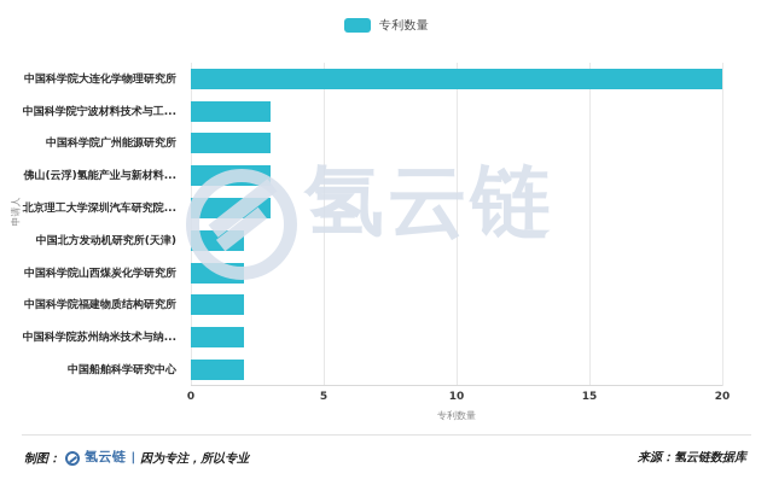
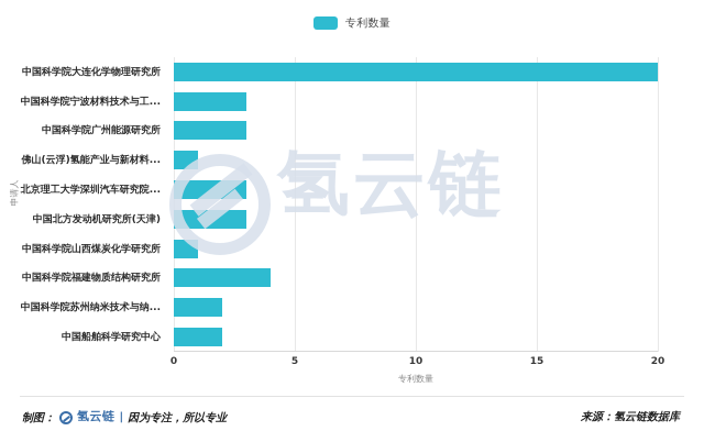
佛山(云浮)氢能产业与新材料...: 3 -> 1
中国北方发动机研究所(天津): 2 -> 3
中国科学院山西煤炭化学研究所: 2 -> 1
中国科学院福建物质结构研究所: 2 -> 4
